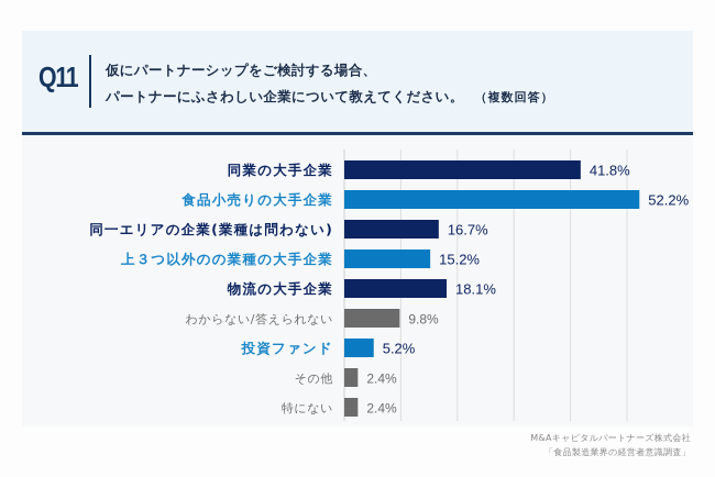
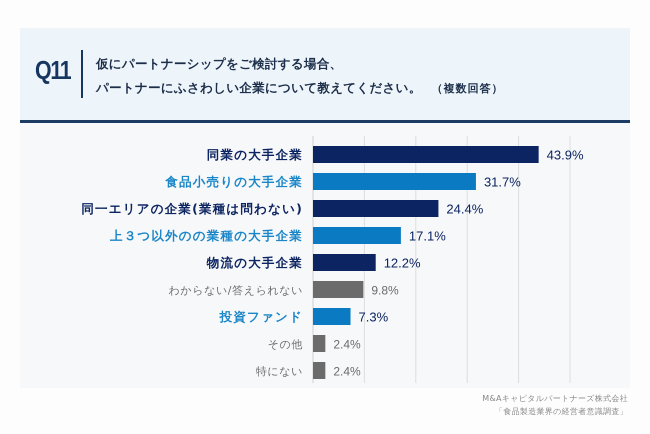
同業の大手企業: 41.8% -> 43.9%
食品小売りの大手企業: 52.2% -> 31.7%
同一エリアの企業(業種は問わない): 16.7% -> 24.4%
上３つ以外のの業種の大手企業: 15.2% -> 17.1%
物流の大手企業: 18.1% -> 12.2%
投資ファンド: 5.2% -> 7.3%
